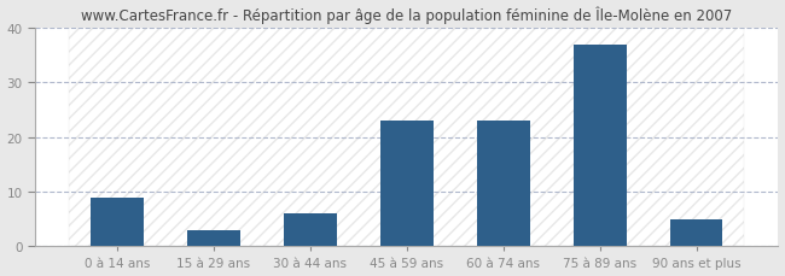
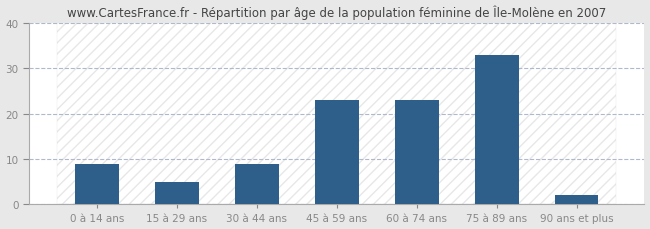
15 à 29 ans: 3 -> 5
30 à 44 ans: 6 -> 9
75 à 89 ans: 37 -> 33
90 ans et plus: 5 -> 2
